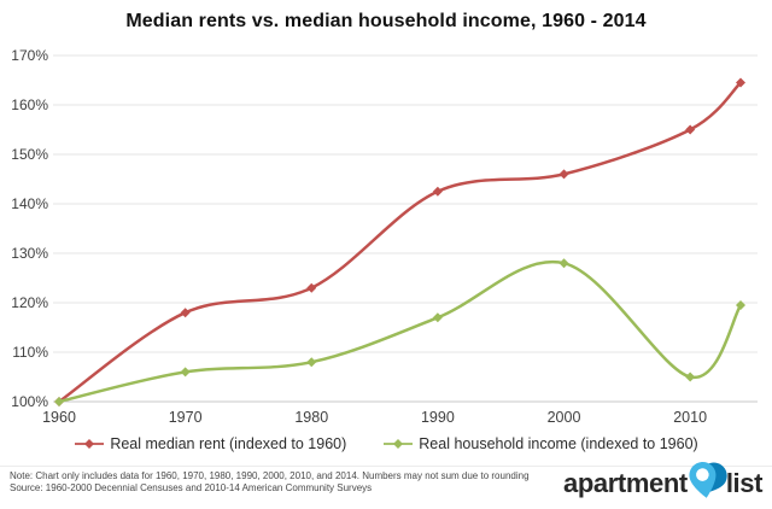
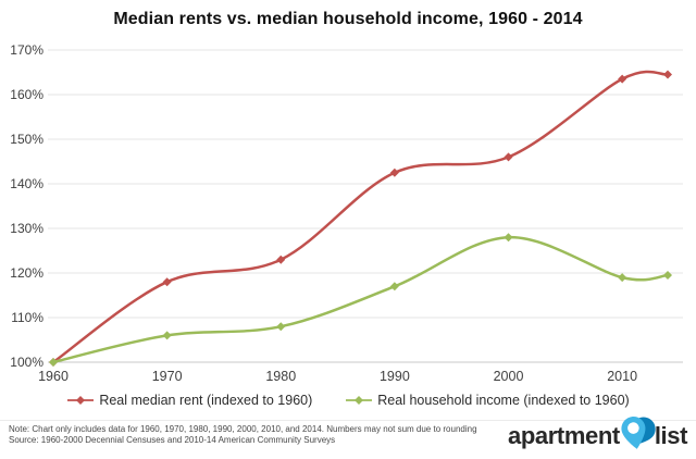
Real median rent (indexed to 1960)/2010: 155% -> 164%
Real household income (indexed to 1960)/2010: 105% -> 119%
